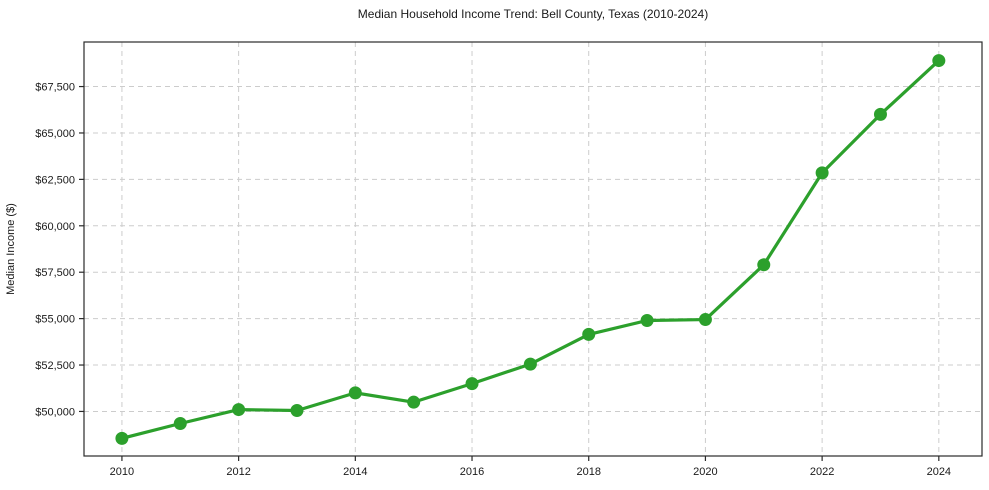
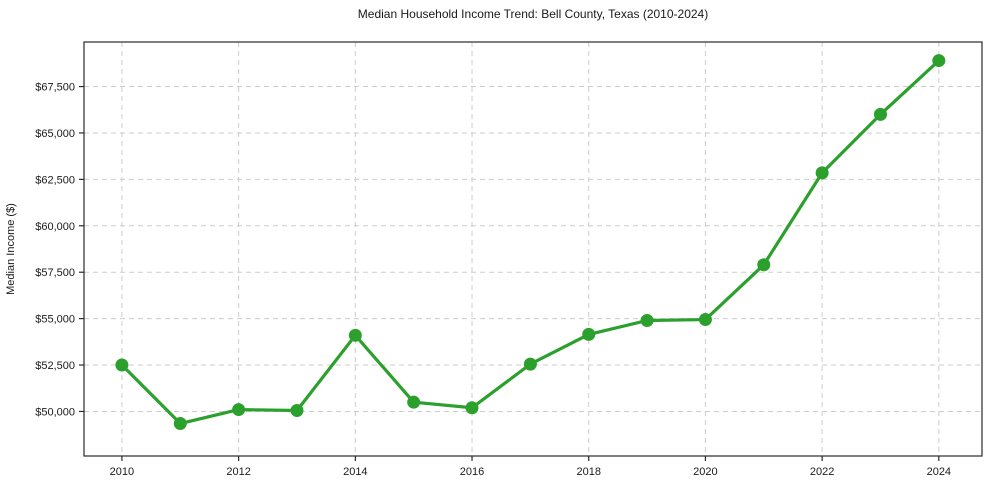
2010: $48600 -> $52500
2014: $51000 -> $54100
2016: $51500 -> $50200
